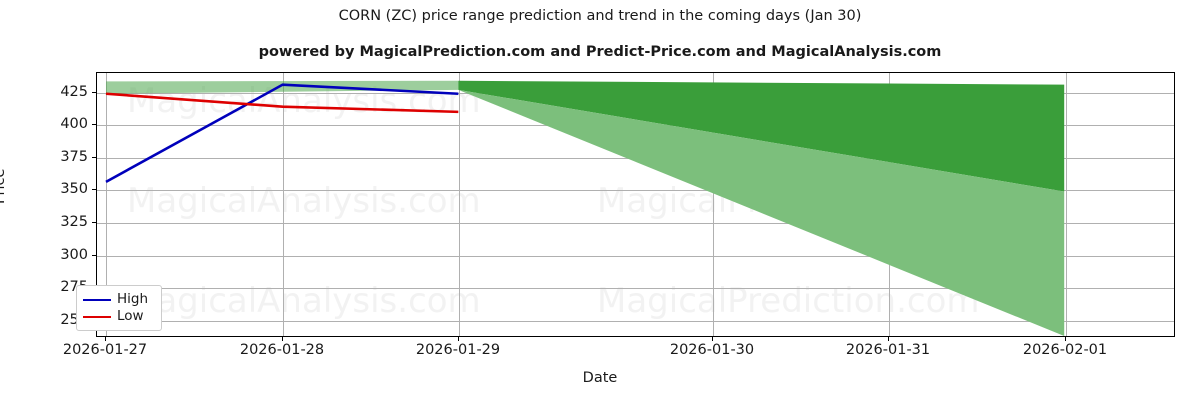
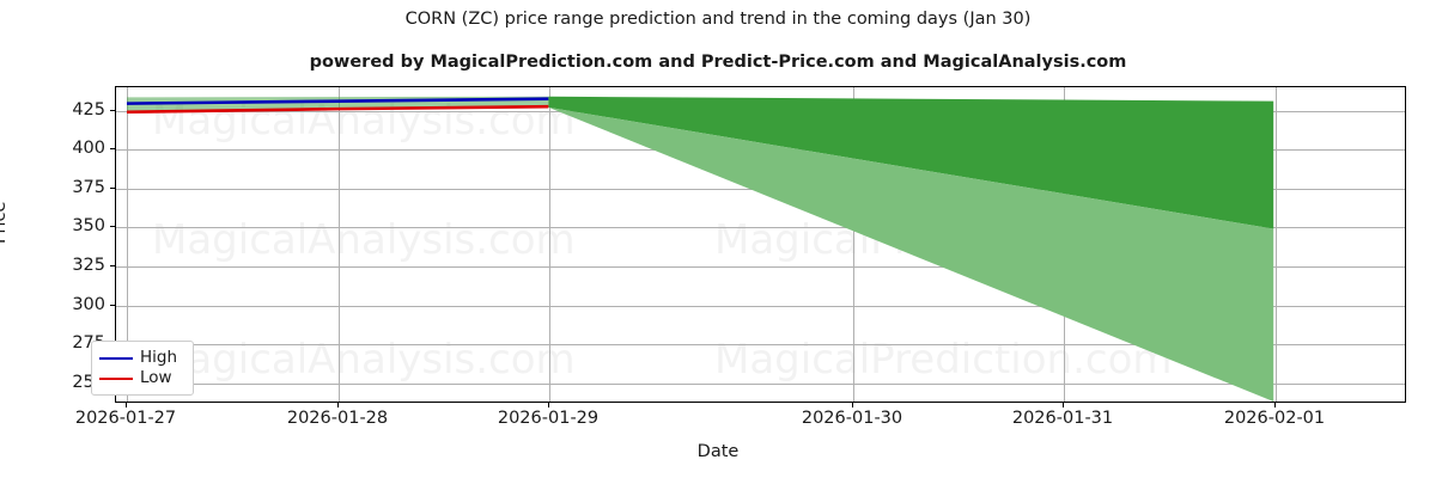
High/2026-01-27: 356 -> 430
Low/2026-01-28: 414 -> 426
High/2026-01-29: 424 -> 432
Low/2026-01-29: 410 -> 428
